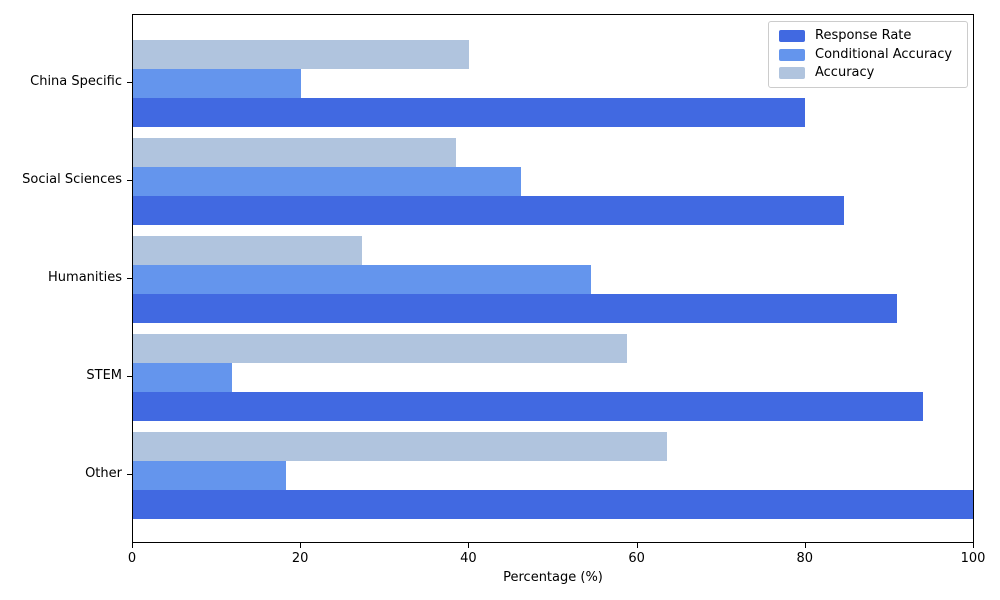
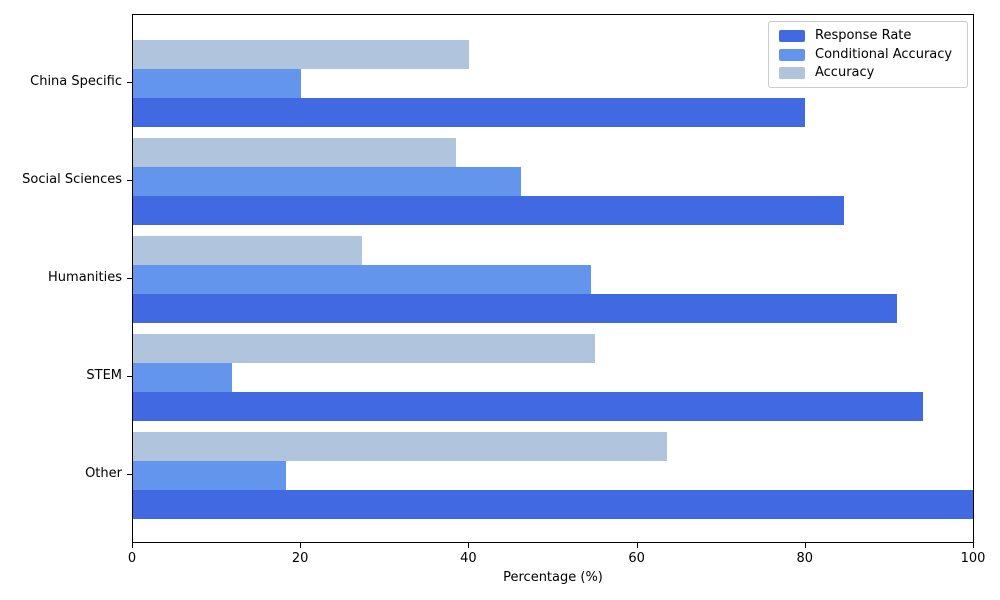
Accuracy/STEM: 59 -> 55
